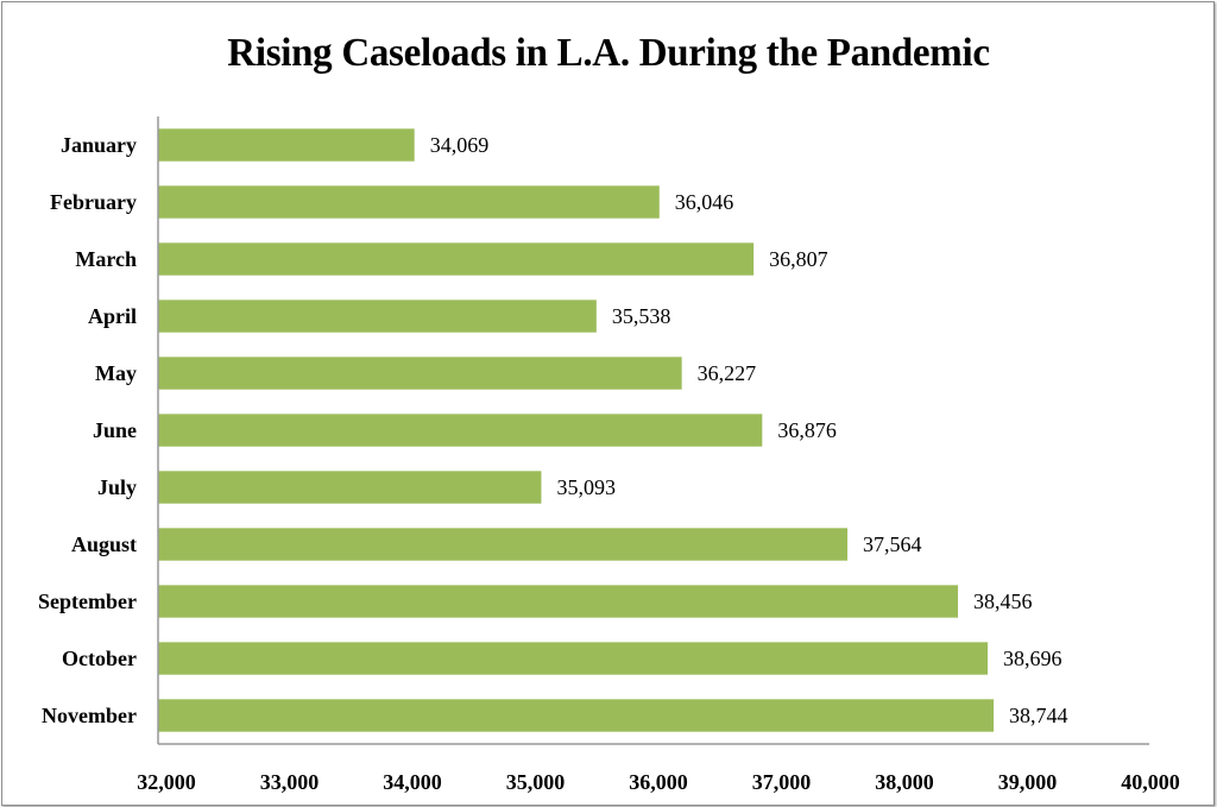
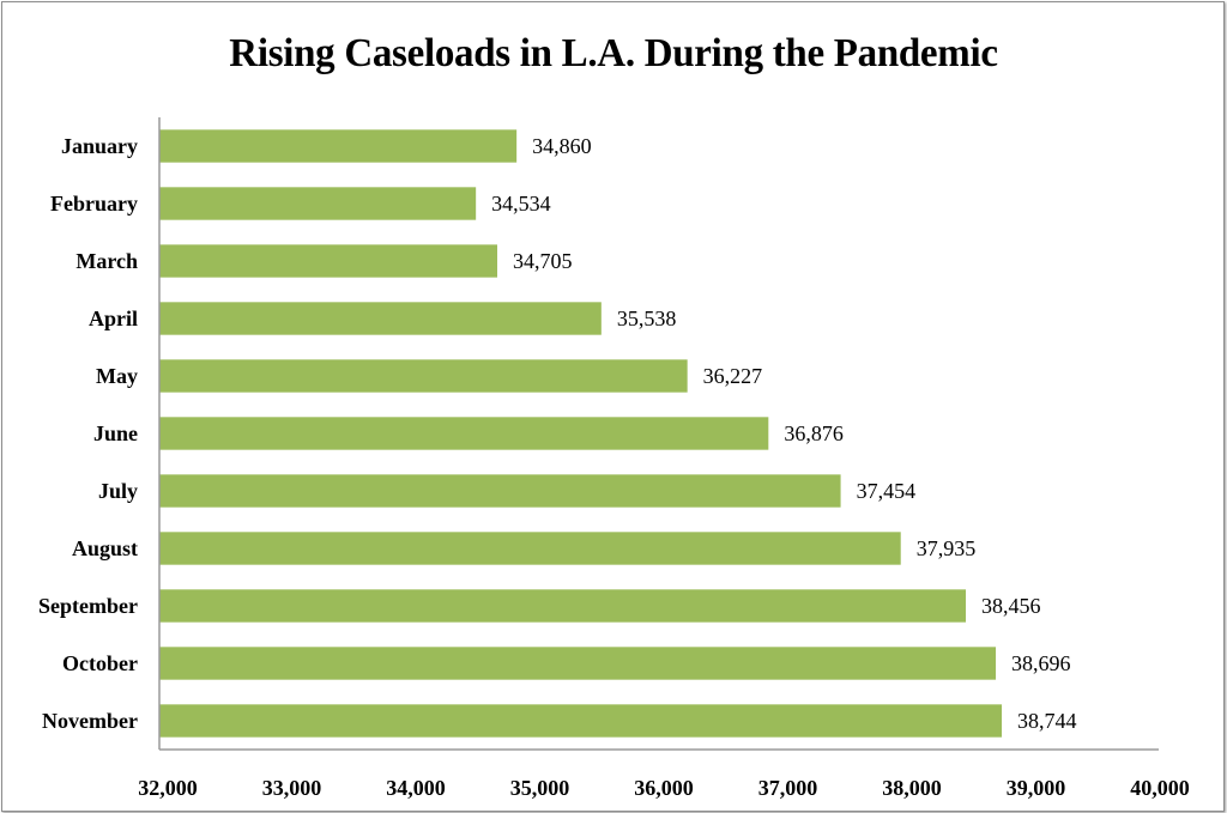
January: 34,069 -> 34,860
February: 36,046 -> 34,534
March: 36,807 -> 34,705
July: 35,093 -> 37,454
August: 37,564 -> 37,935
